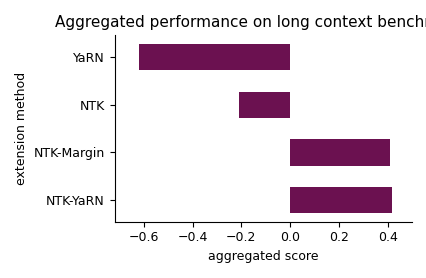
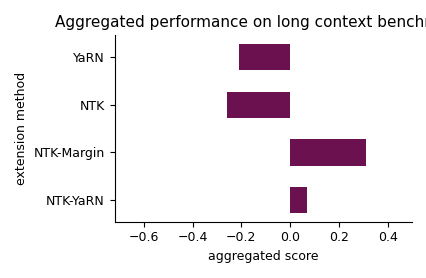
YaRN: -0.62 -> -0.21
NTK: -0.21 -> -0.26
NTK-Margin: 0.41 -> 0.31
NTK-YaRN: 0.42 -> 0.07
